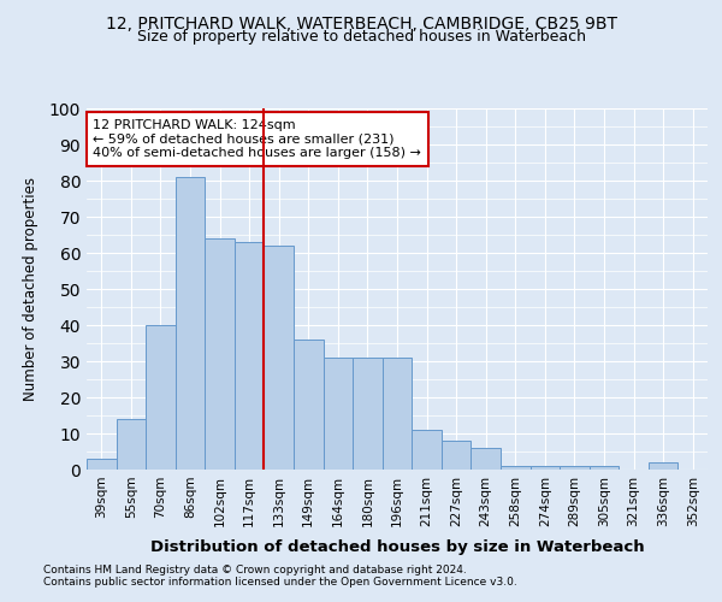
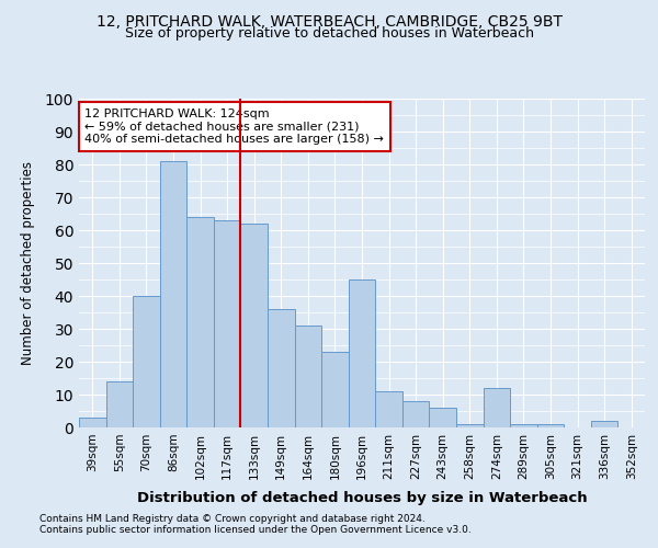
180sqm: 31 -> 23
196sqm: 31 -> 45
274sqm: 1 -> 12
